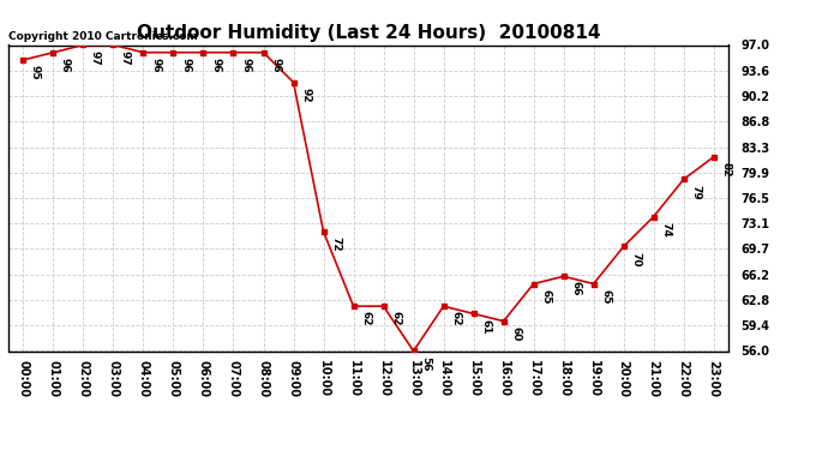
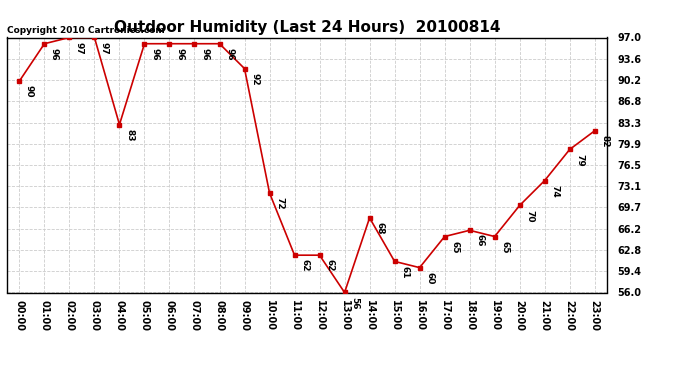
00:00: 95 -> 90
04:00: 96 -> 83
14:00: 62 -> 68
